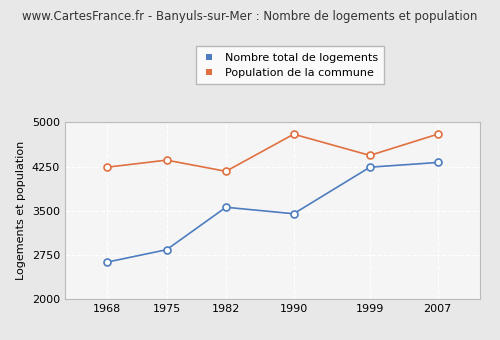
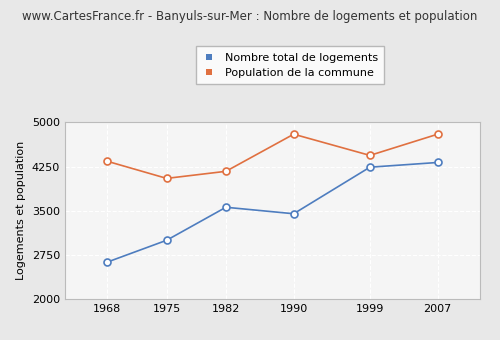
Population de la commune/1968: 4240 -> 4340
Nombre total de logements/1975: 2840 -> 3000
Population de la commune/1975: 4360 -> 4050
